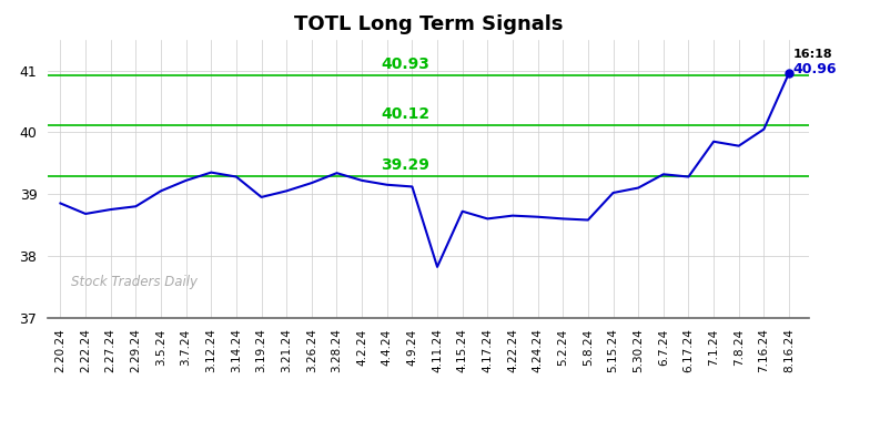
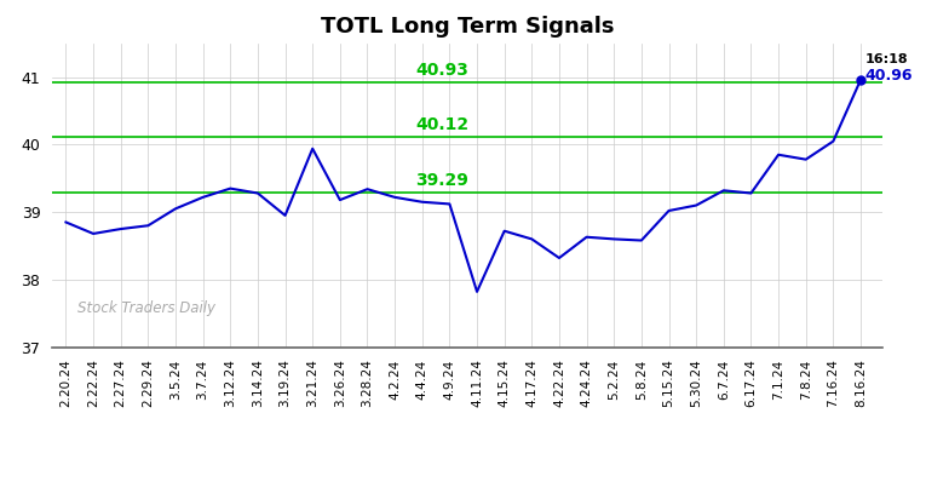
3.21.24: 39.05 -> 39.94
4.22.24: 38.65 -> 38.32
